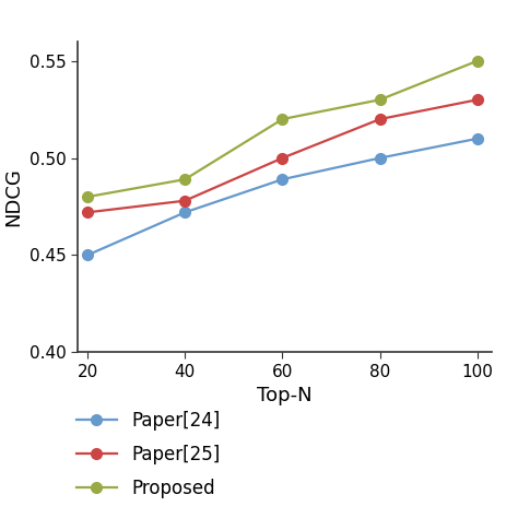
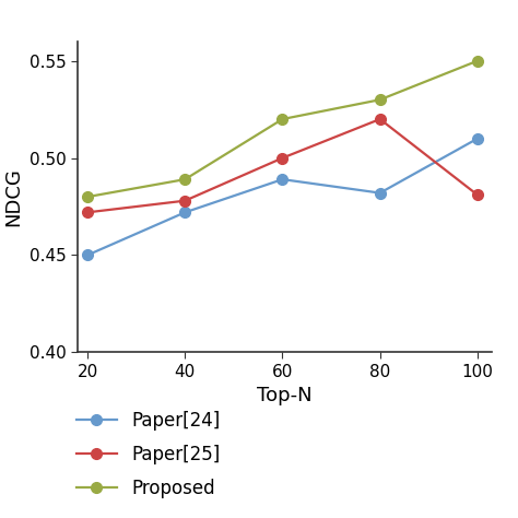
Paper[24]/80: 0.500 -> 0.482
Paper[25]/100: 0.530 -> 0.481
